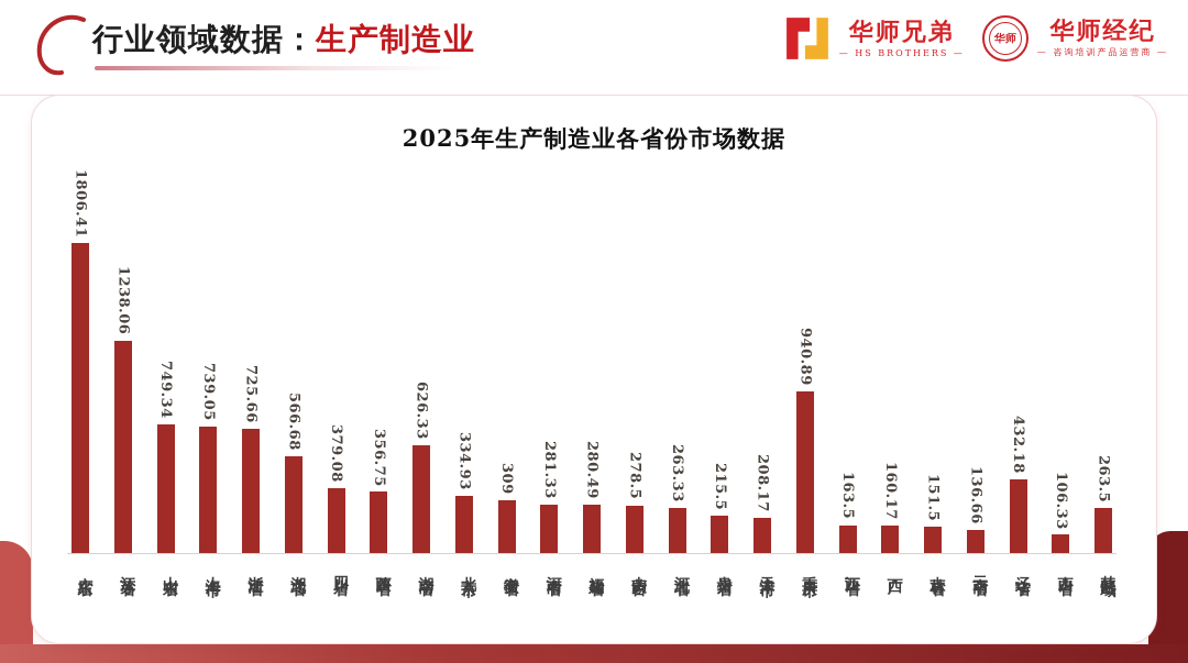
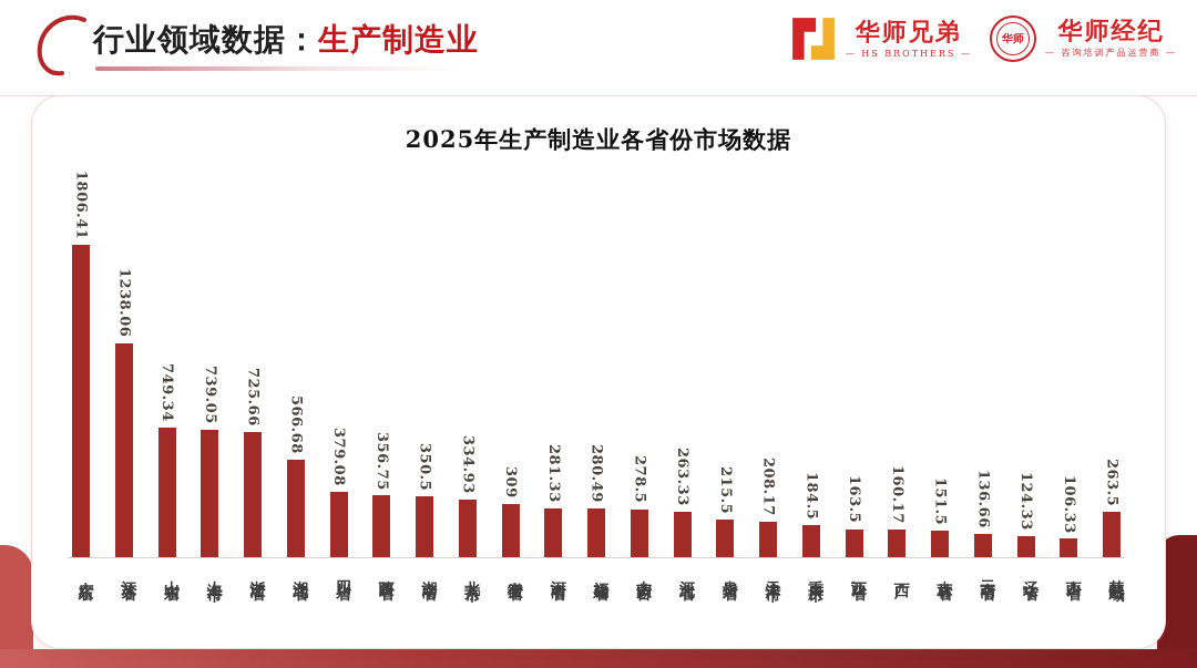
湖南省: 626.33 -> 350.5
重庆市: 940.89 -> 184.5
辽宁省: 432.18 -> 124.33
